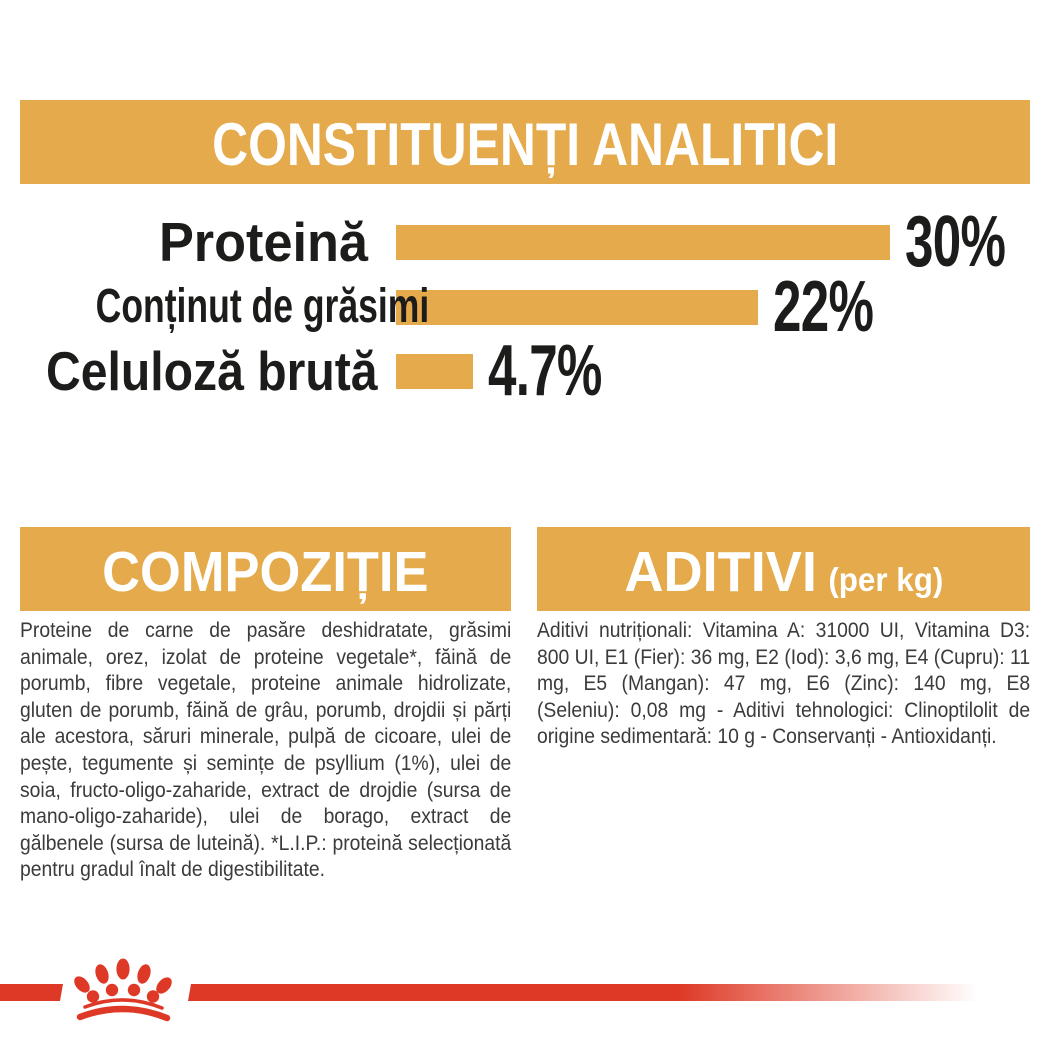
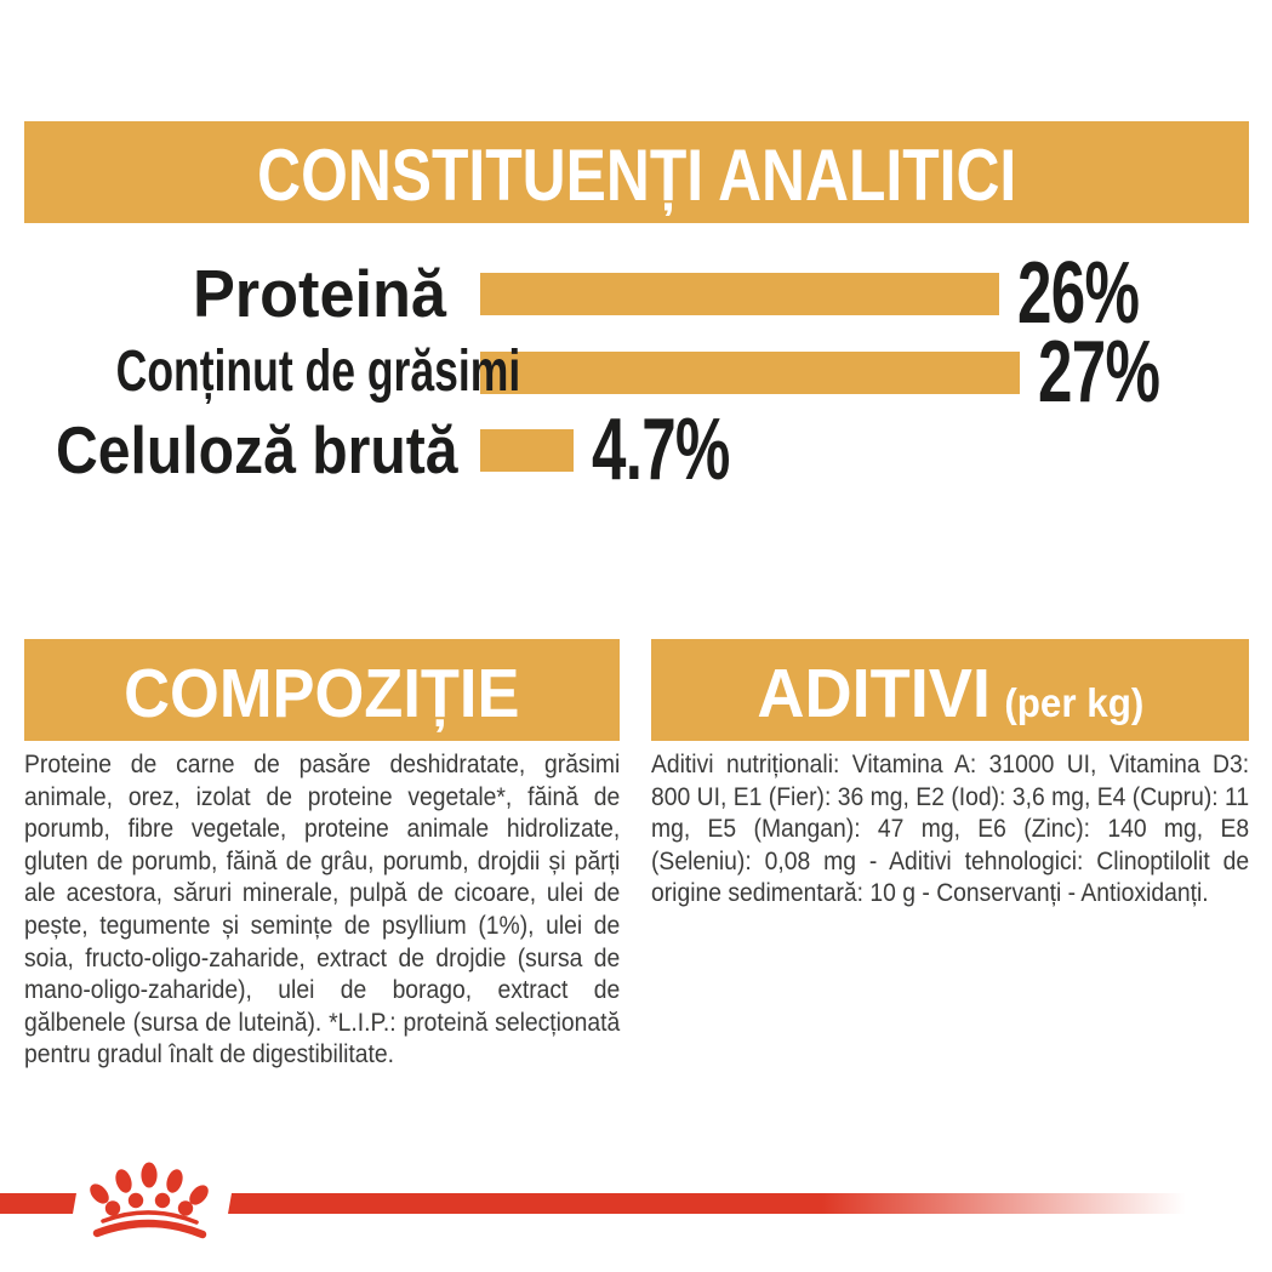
Proteină: 30% -> 26%
Conținut de grăsimi: 22% -> 27%
